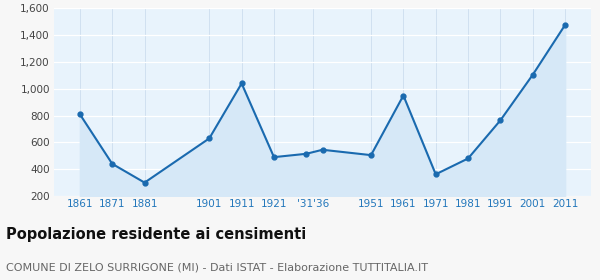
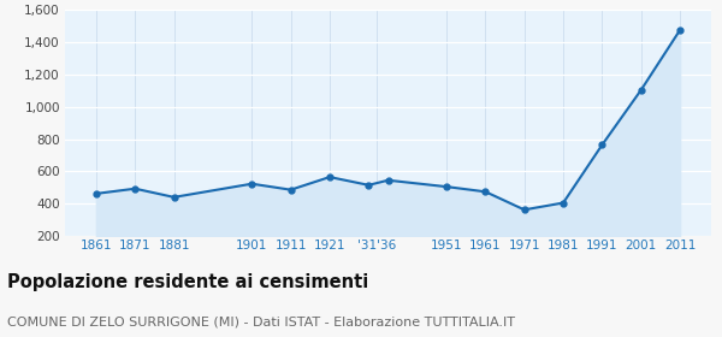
1861: 810 -> 460
1871: 440 -> 490
1881: 300 -> 440
1901: 630 -> 520
1911: 1,040 -> 490
1921: 490 -> 560
1961: 950 -> 470
1981: 480 -> 400
